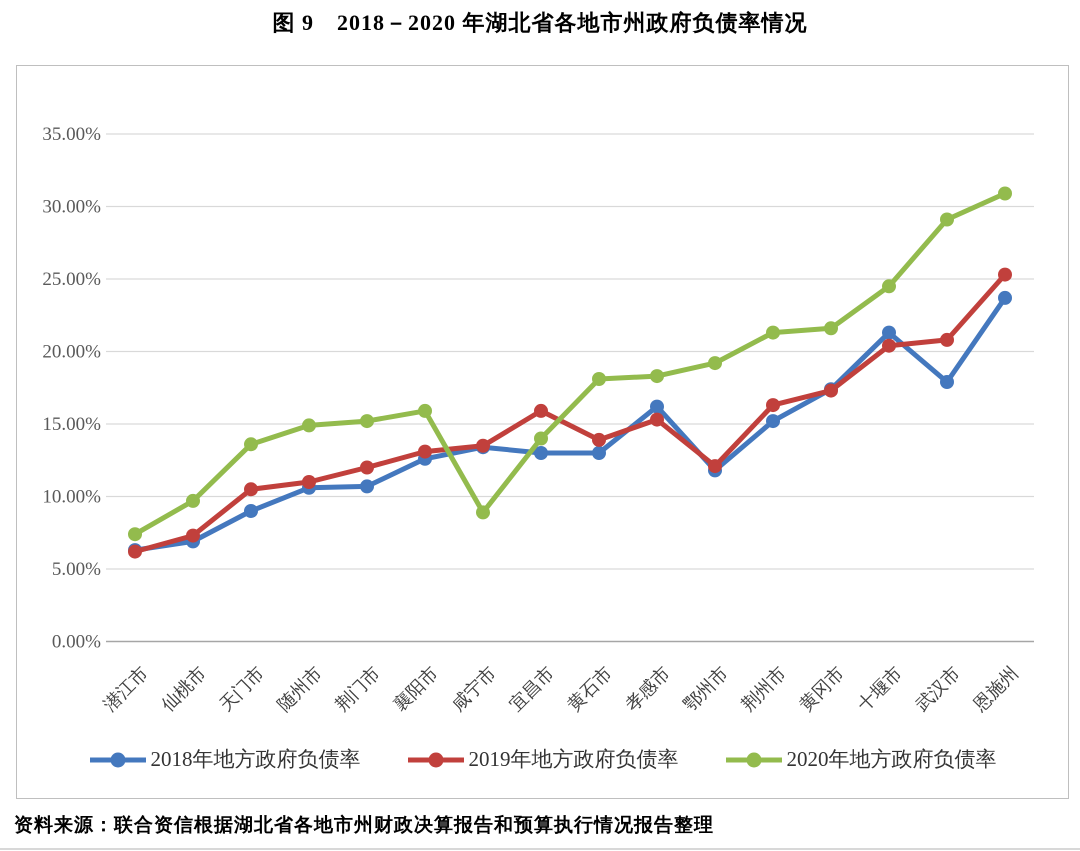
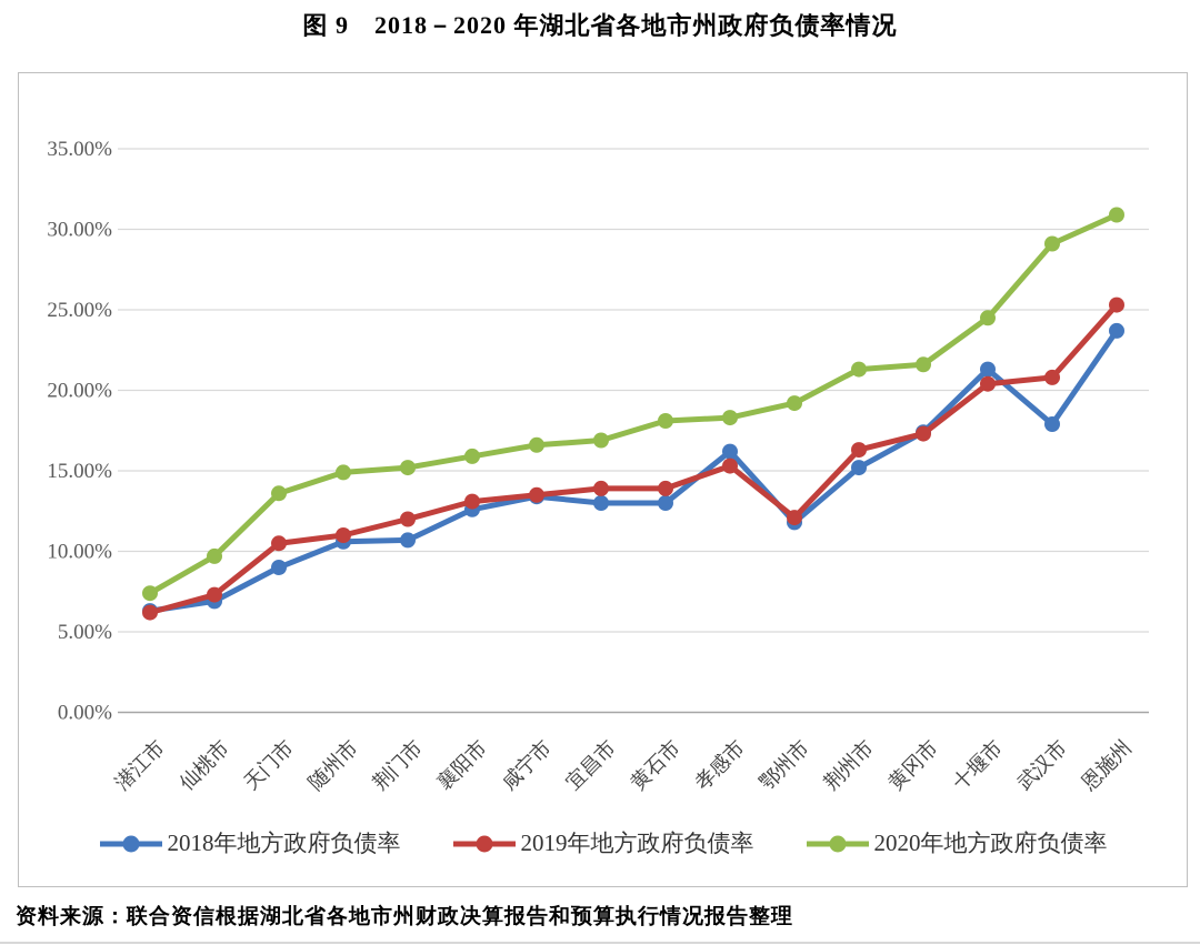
2020年地方政府负债率/咸宁市: 8.9% -> 16.6%
2019年地方政府负债率/宜昌市: 15.9% -> 13.9%
2020年地方政府负债率/宜昌市: 14.0% -> 16.9%
